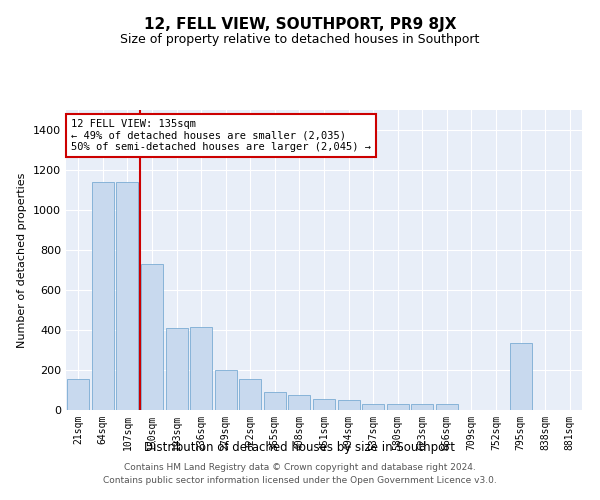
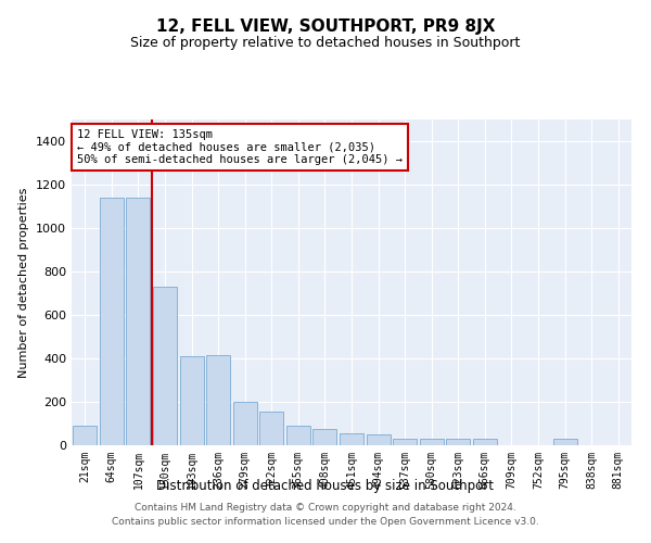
21sqm: 155 -> 90
795sqm: 335 -> 30
